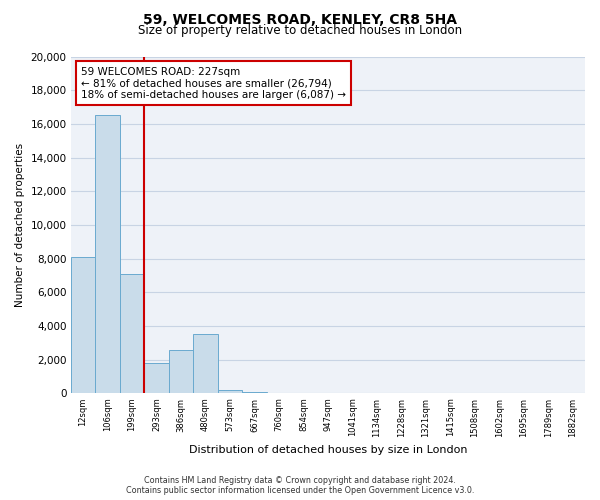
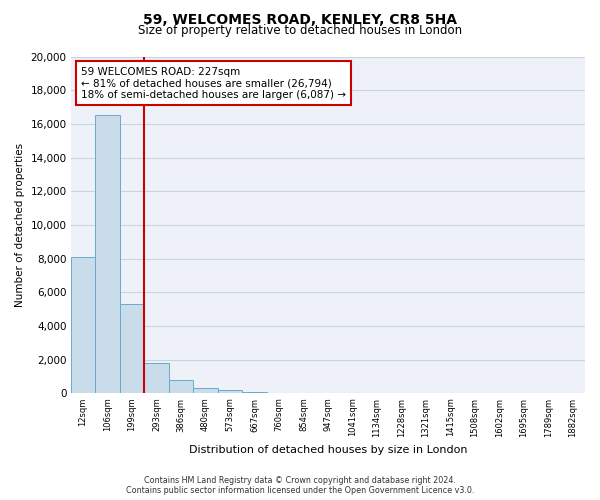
199sqm: 7,100 -> 5,300
386sqm: 2,600 -> 800
480sqm: 3,500 -> 300
